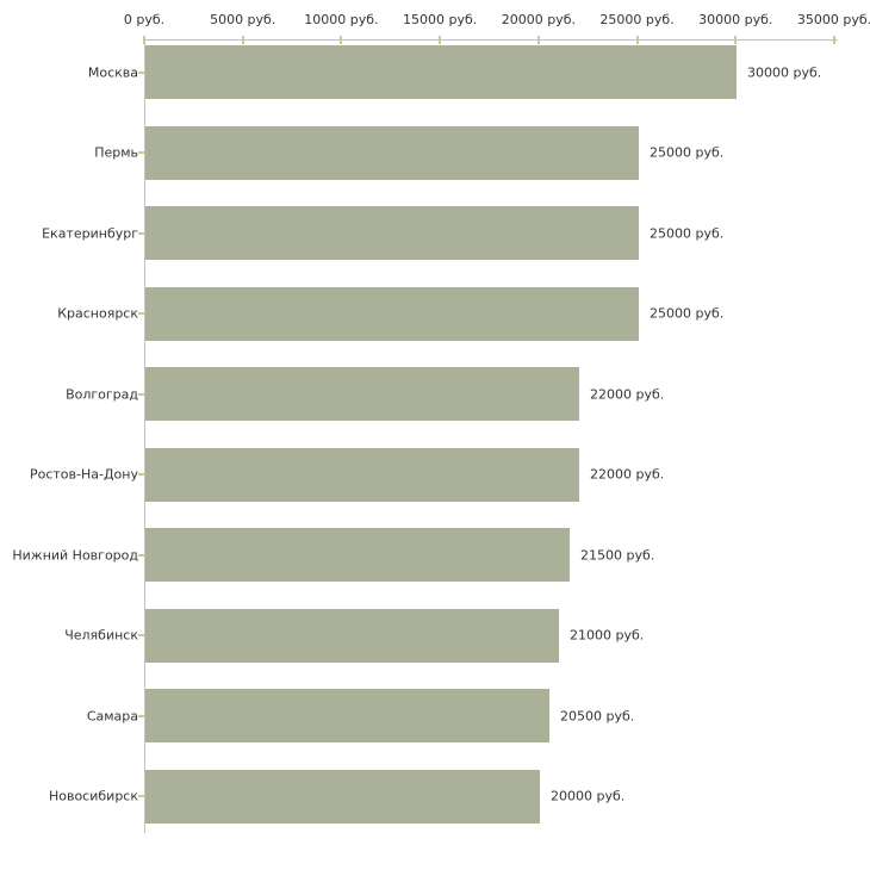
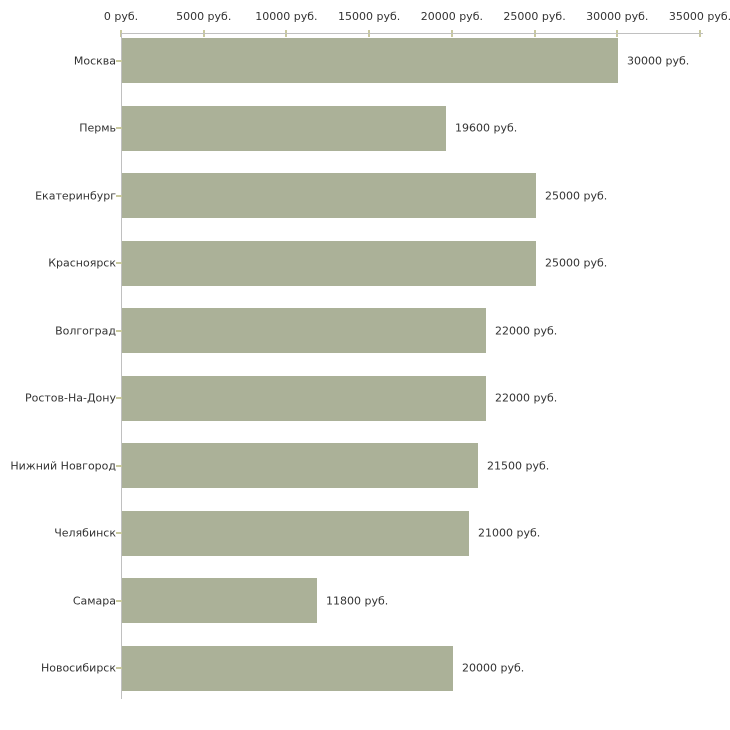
Пермь: 25000 -> 19600
Самара: 20500 -> 11800
